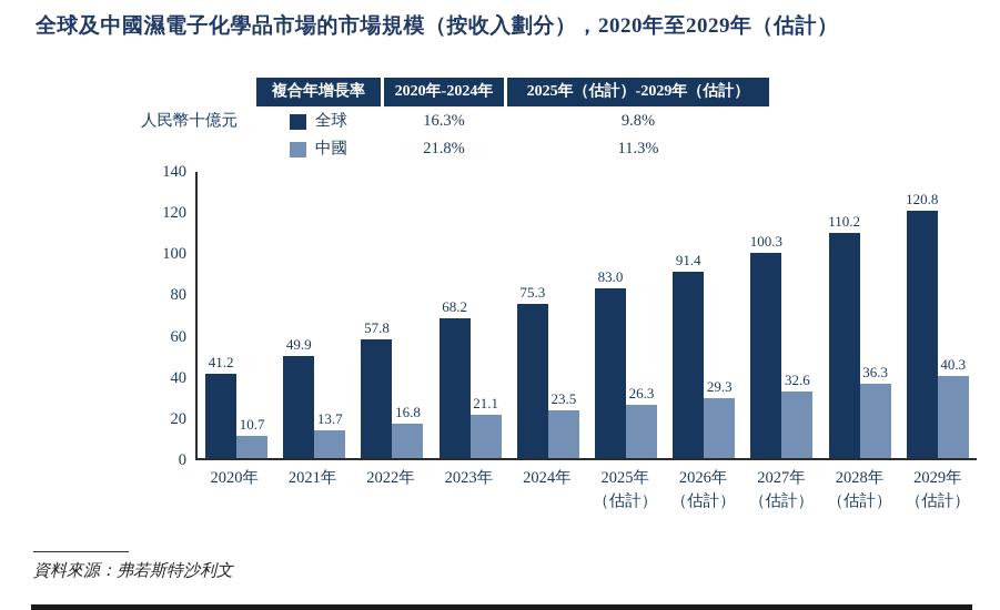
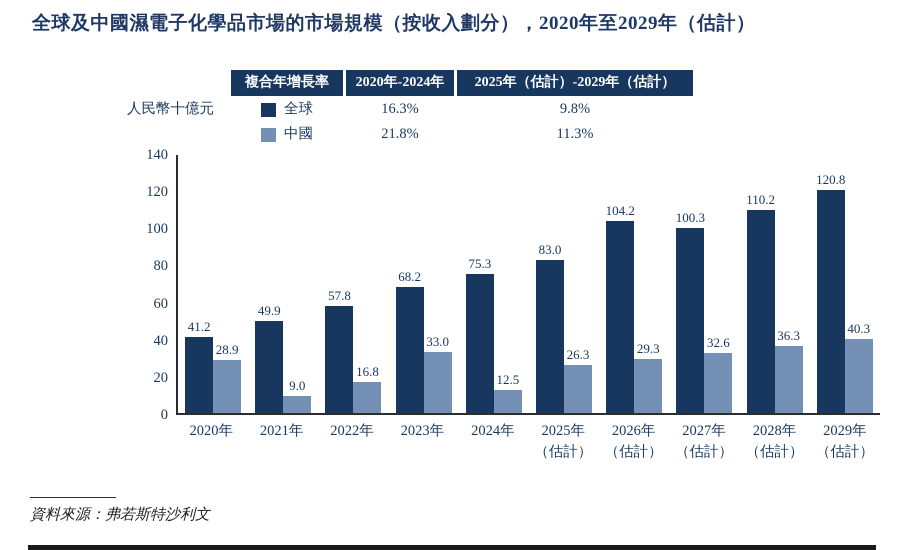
中國/2020年: 10.7 -> 28.9
中國/2021年: 13.7 -> 9.0
中國/2023年: 21.1 -> 33.0
中國/2024年: 23.5 -> 12.5
全球/2026年 （估計）: 91.4 -> 104.2
